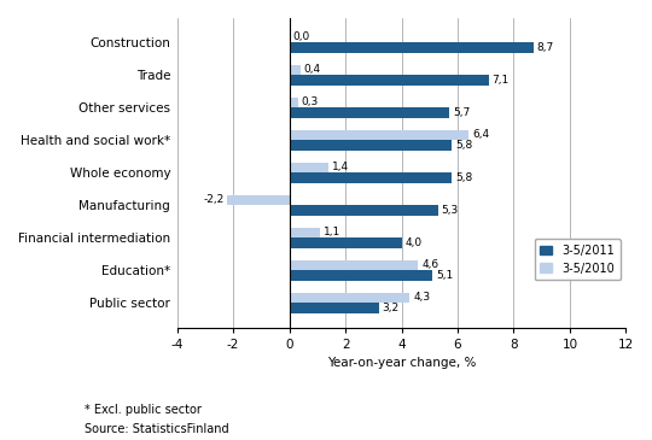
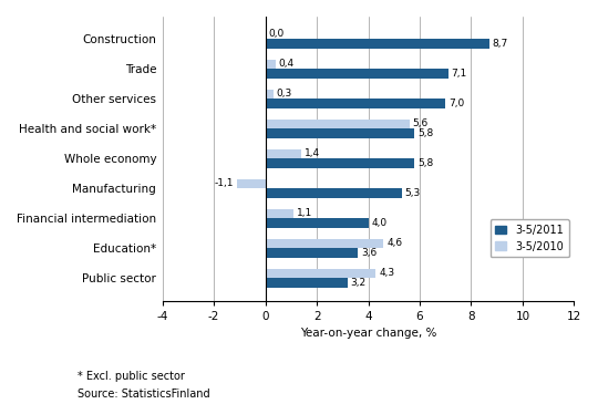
3-5/2011/Other services: 5,7 -> 7,0
3-5/2010/Health and social work*: 6,4 -> 5,6
3-5/2010/Manufacturing: -2,2 -> -1,1
3-5/2011/Education*: 5,1 -> 3,6
